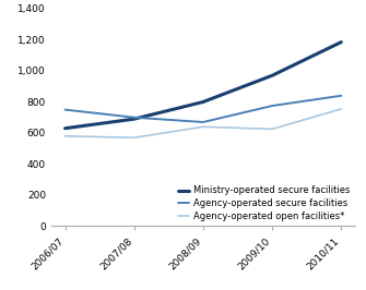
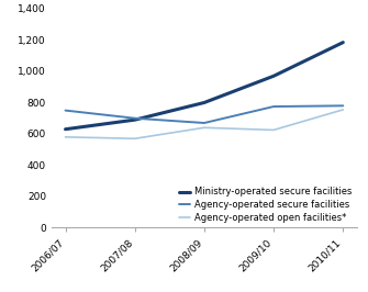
Agency-operated secure facilities/2010/11: 840 -> 780
